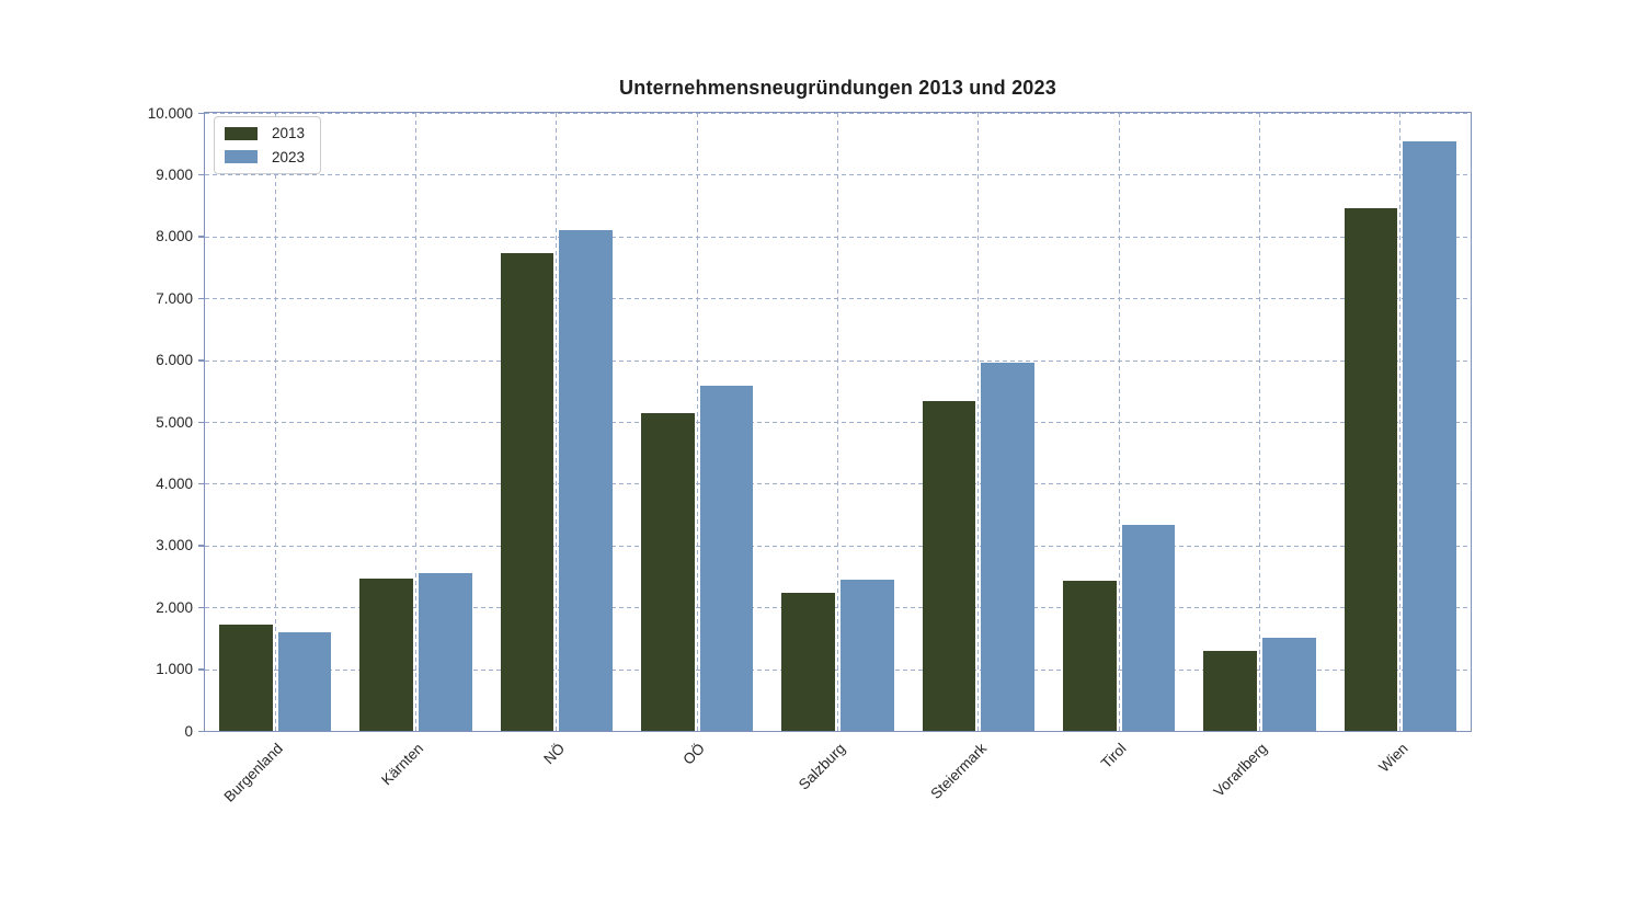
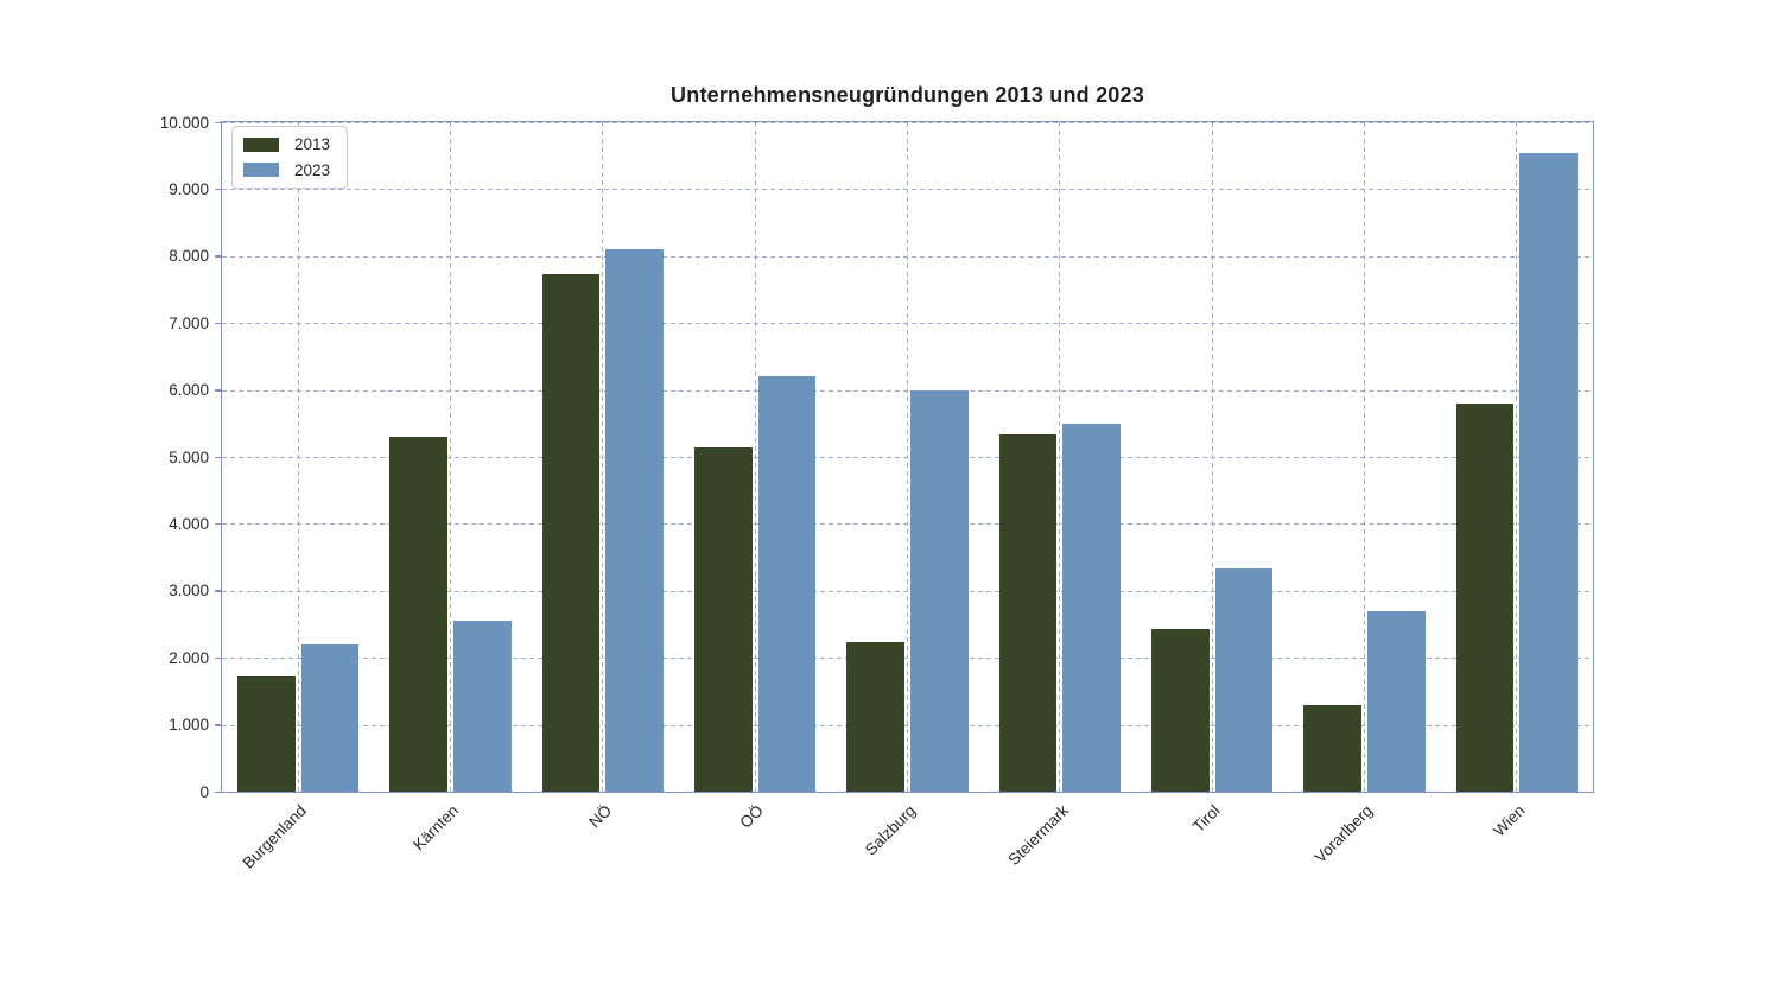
2023/Burgenland: 1600 -> 2200
2013/Kärnten: 2500 -> 5300
2023/OÖ: 5600 -> 6200
2023/Salzburg: 2400 -> 6000
2023/Steiermark: 6000 -> 5500
2023/Vorarlberg: 1500 -> 2700
2013/Wien: 8400 -> 5800
